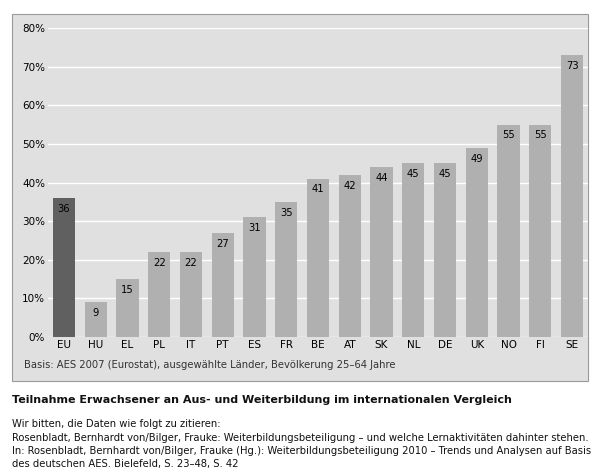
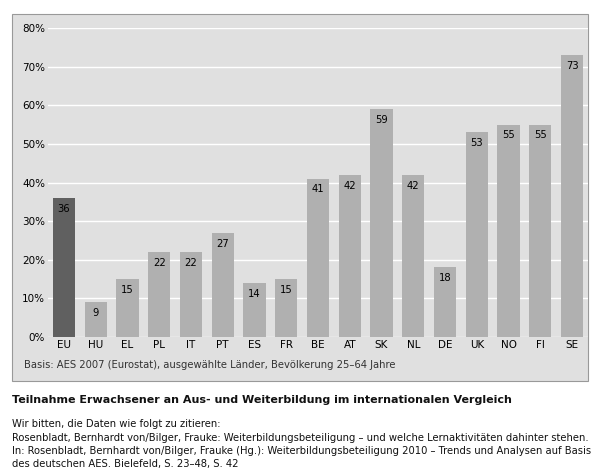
ES: 31 -> 14
FR: 35 -> 15
SK: 44 -> 59
NL: 45 -> 42
DE: 45 -> 18
UK: 49 -> 53
